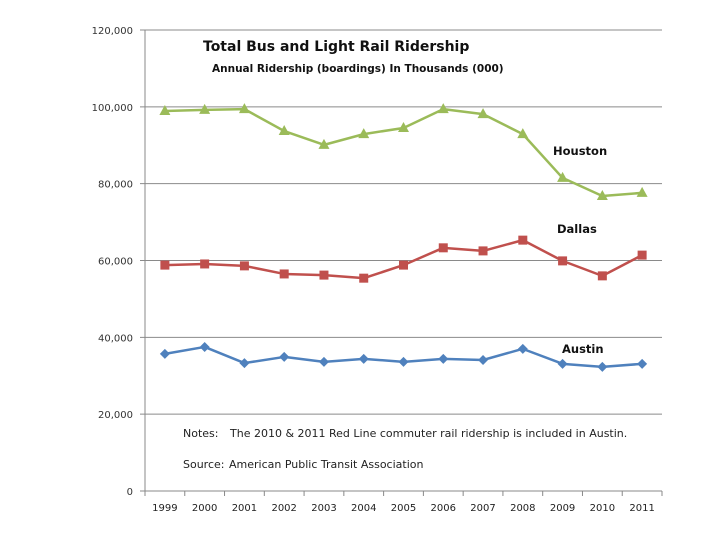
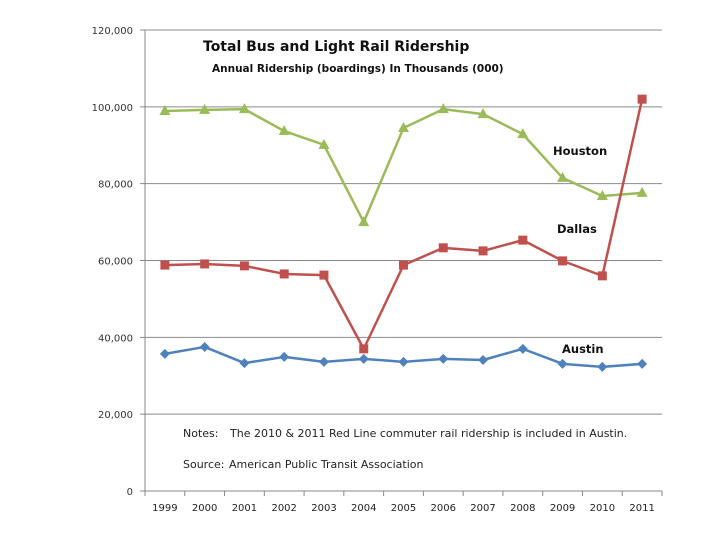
Houston/2004: 93000 -> 70000
Dallas/2004: 55000 -> 37000
Dallas/2011: 61000 -> 102000
